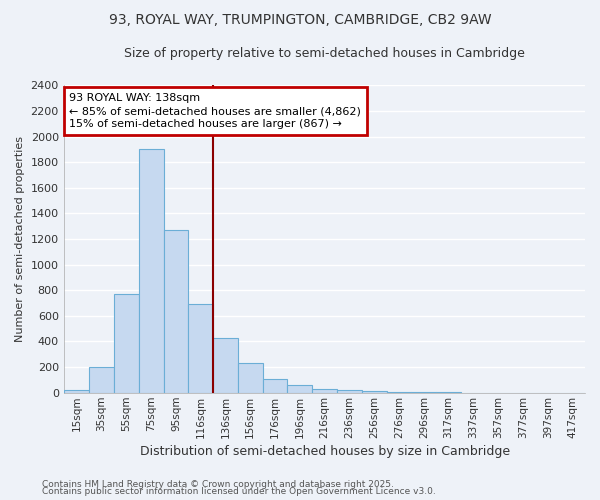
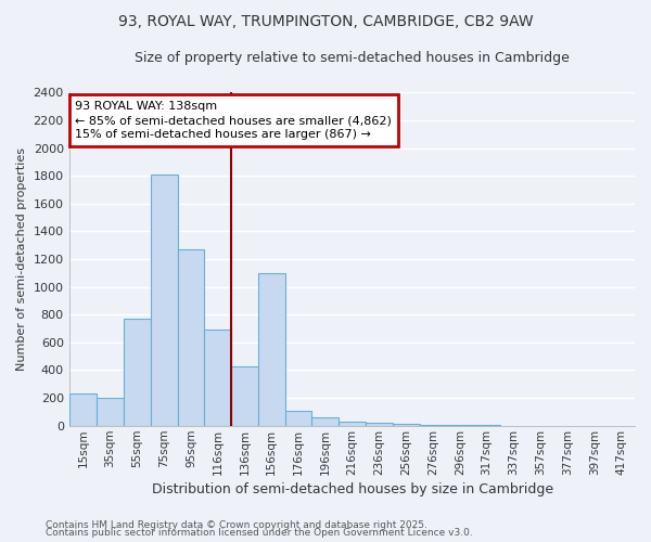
15sqm: 20 -> 230
75sqm: 1900 -> 1810
156sqm: 230 -> 1100
